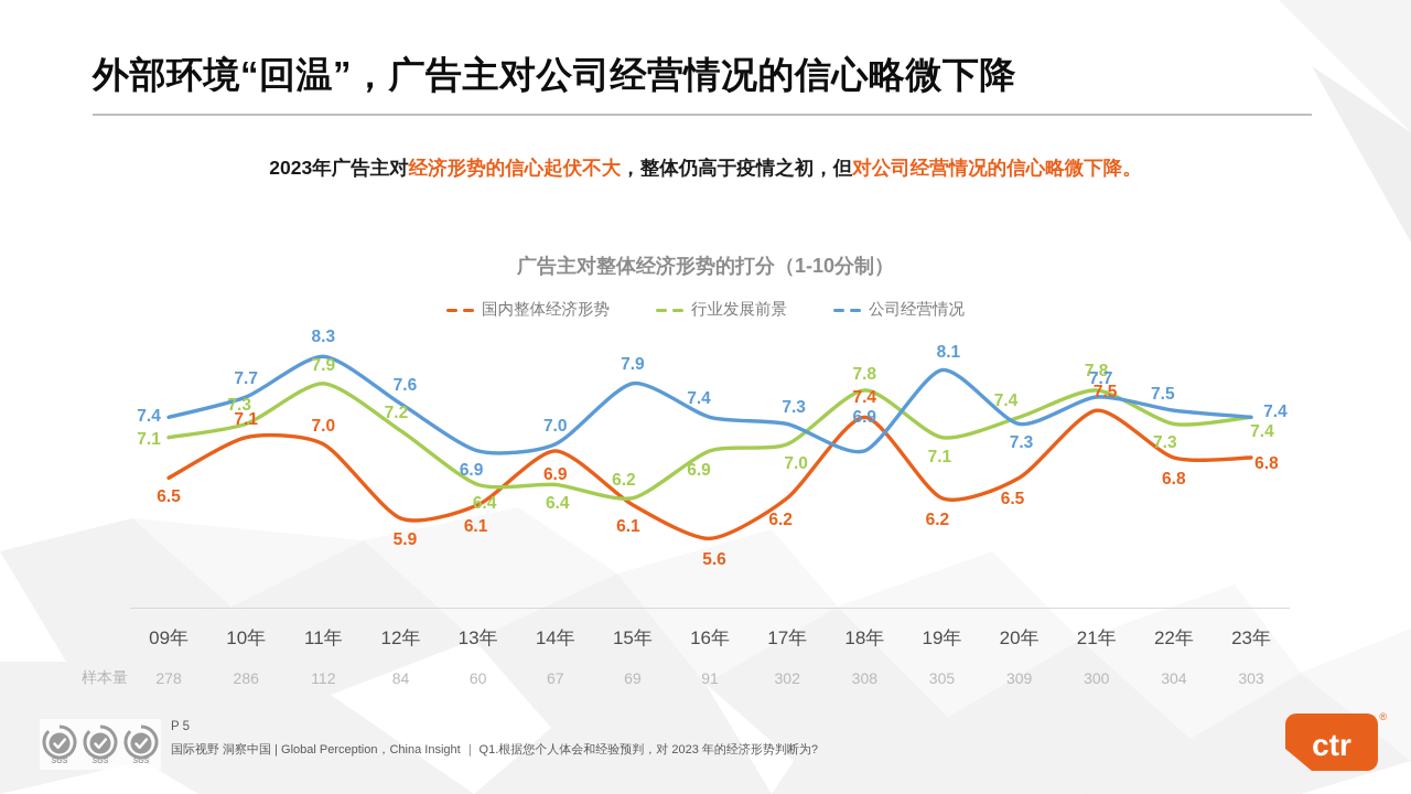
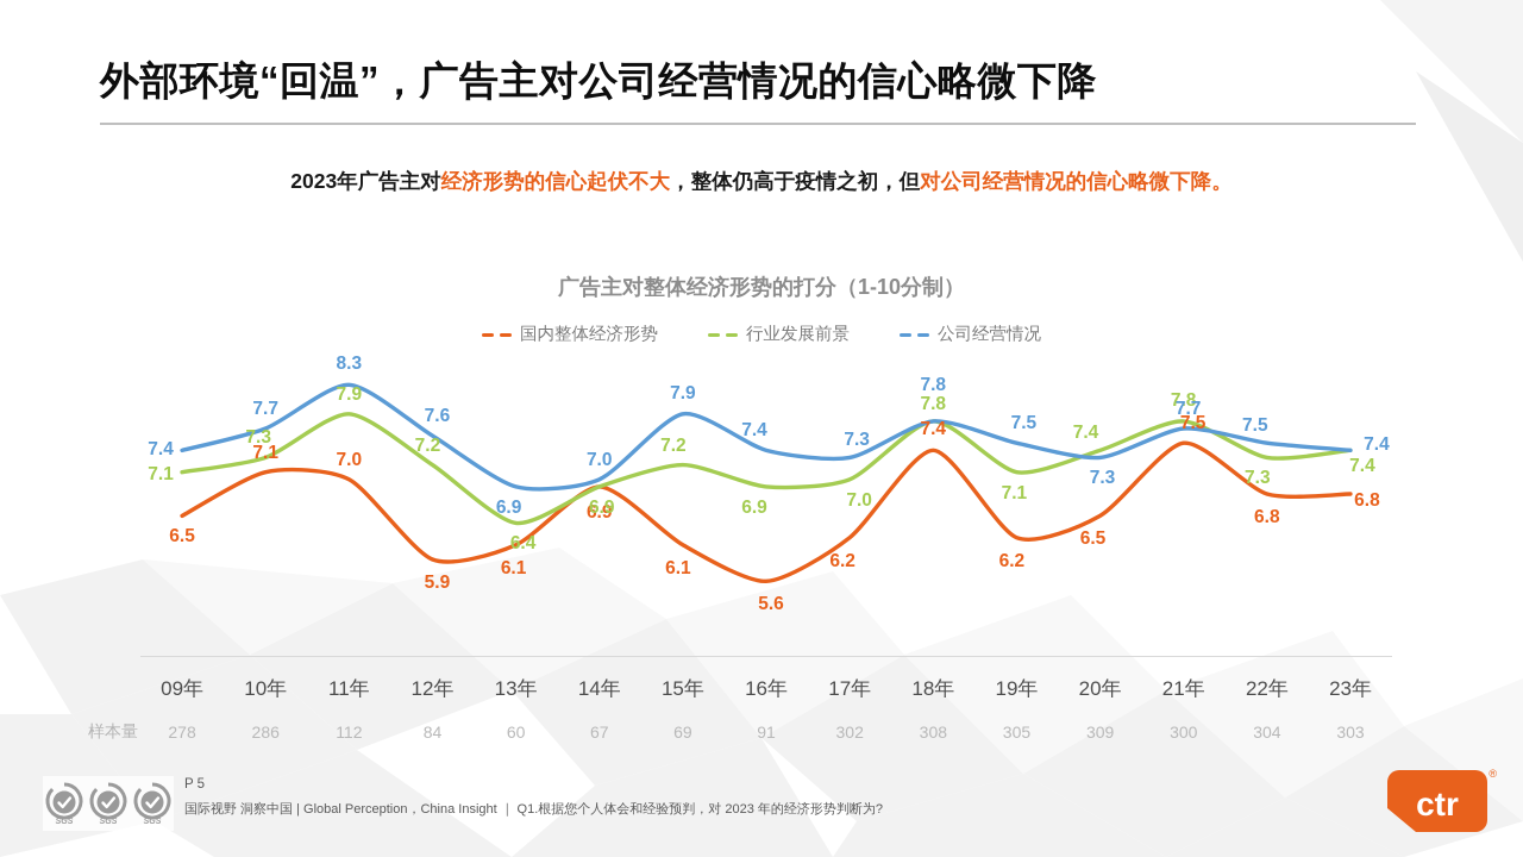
行业发展前景/14年: 6.4 -> 6.9
行业发展前景/15年: 6.2 -> 7.2
公司经营情况/18年: 6.9 -> 7.8
公司经营情况/19年: 8.1 -> 7.5
